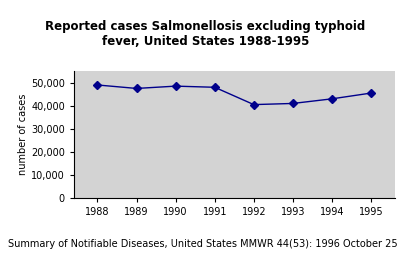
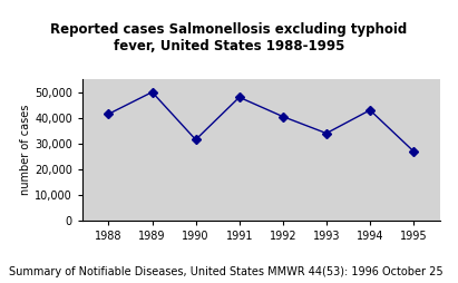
1988: 49,000 -> 41,500
1989: 47,500 -> 50,000
1990: 48,500 -> 31,500
1993: 41,000 -> 34,000
1995: 45,500 -> 27,000
